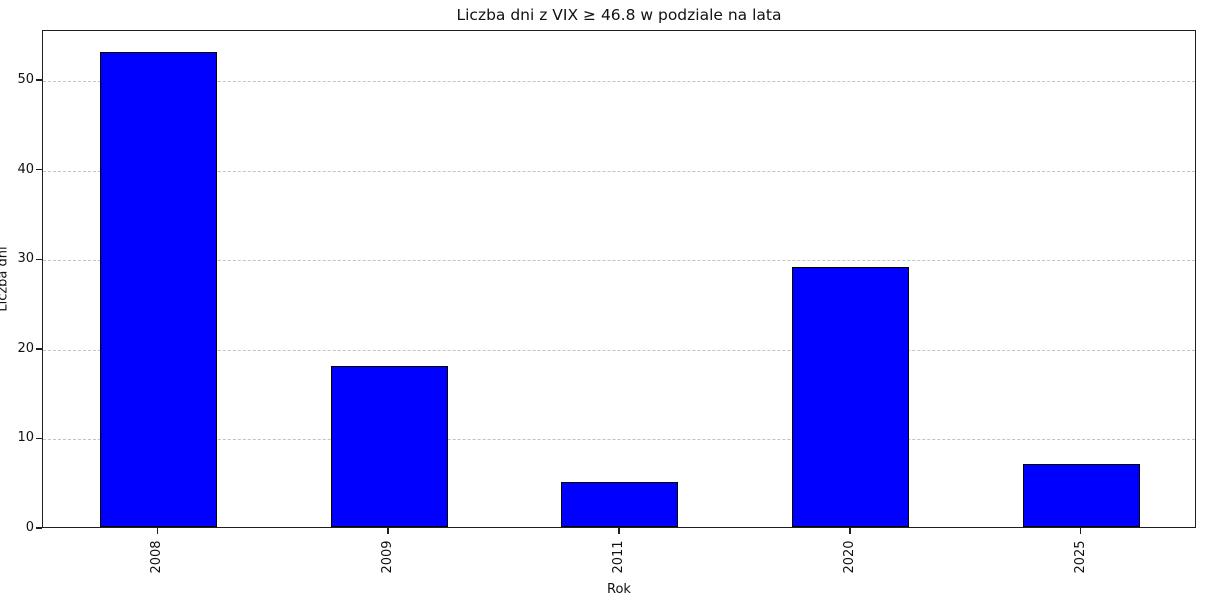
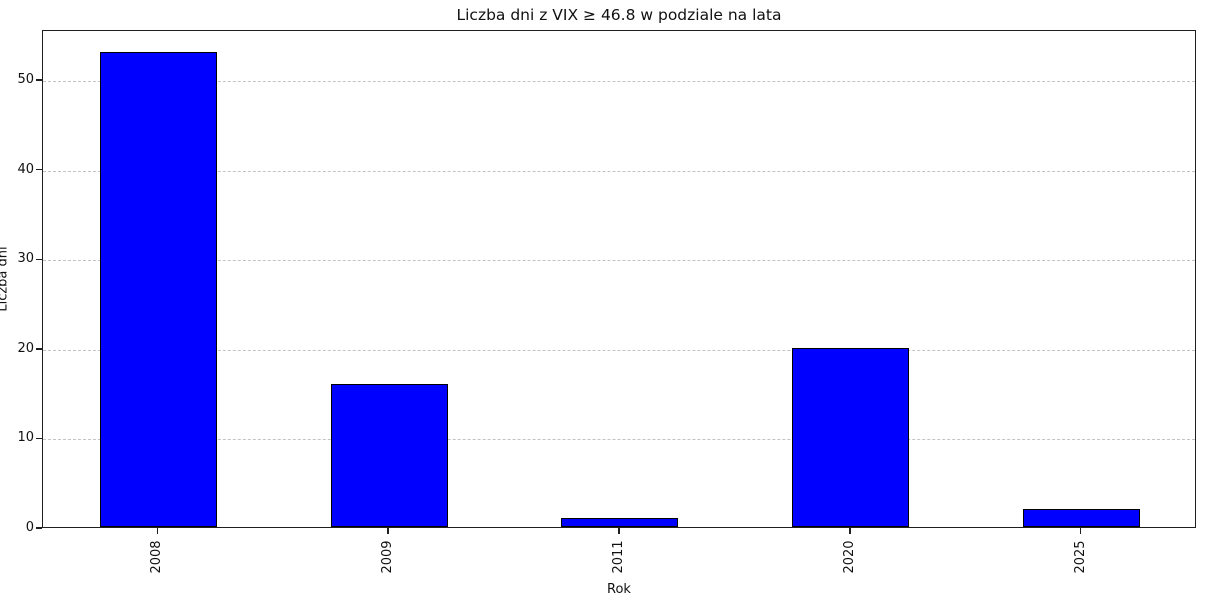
2009: 18 -> 16
2011: 5 -> 1
2020: 29 -> 20
2025: 7 -> 2
